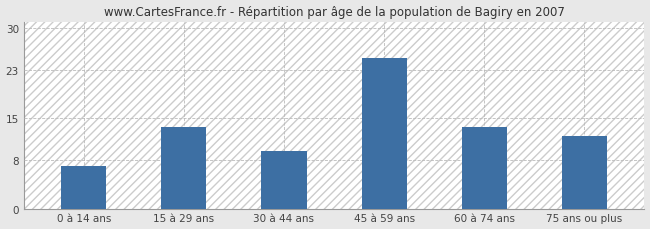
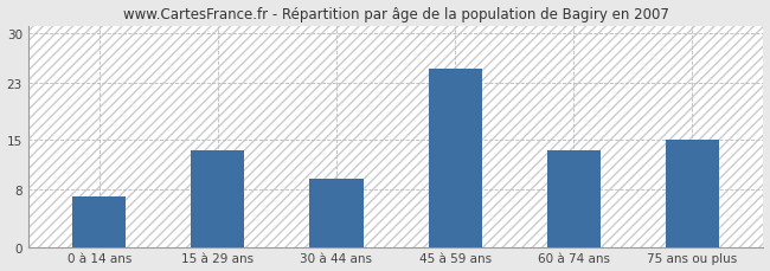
75 ans ou plus: 12.0 -> 15.0
